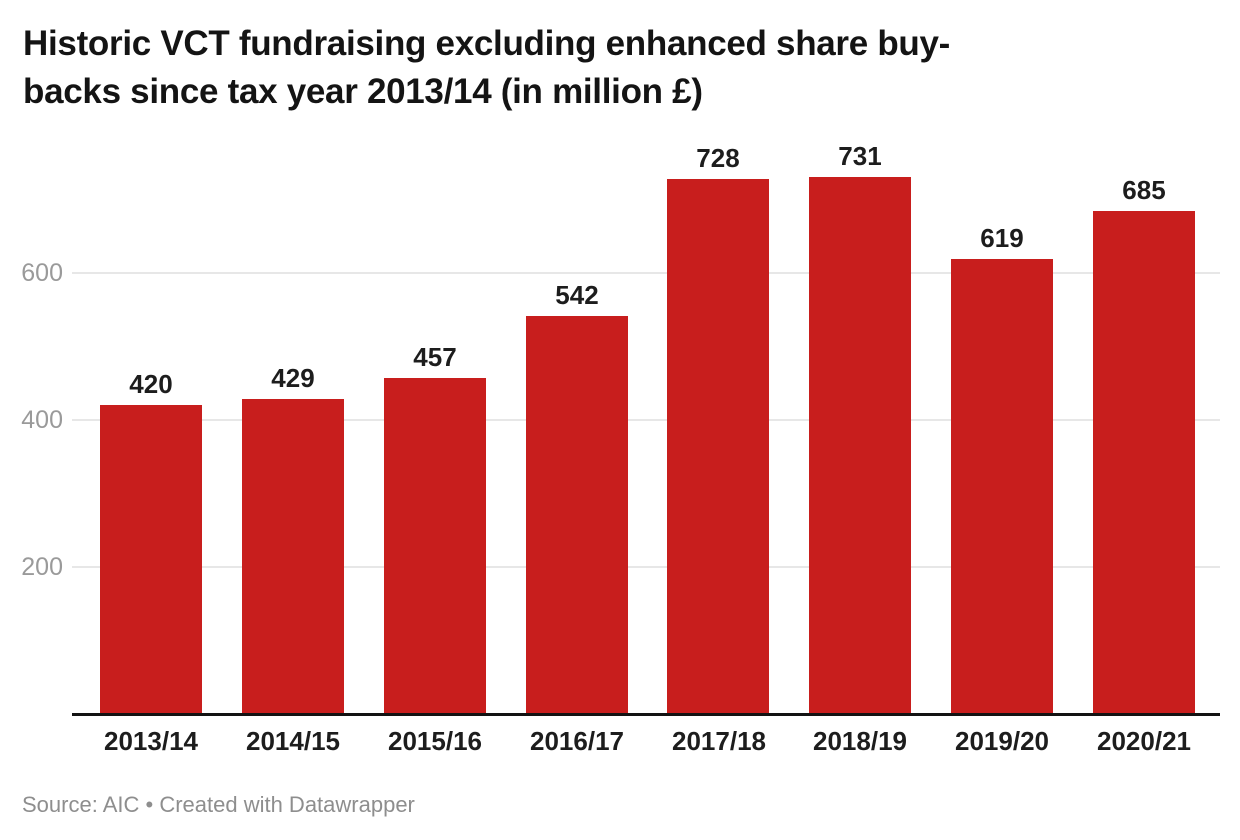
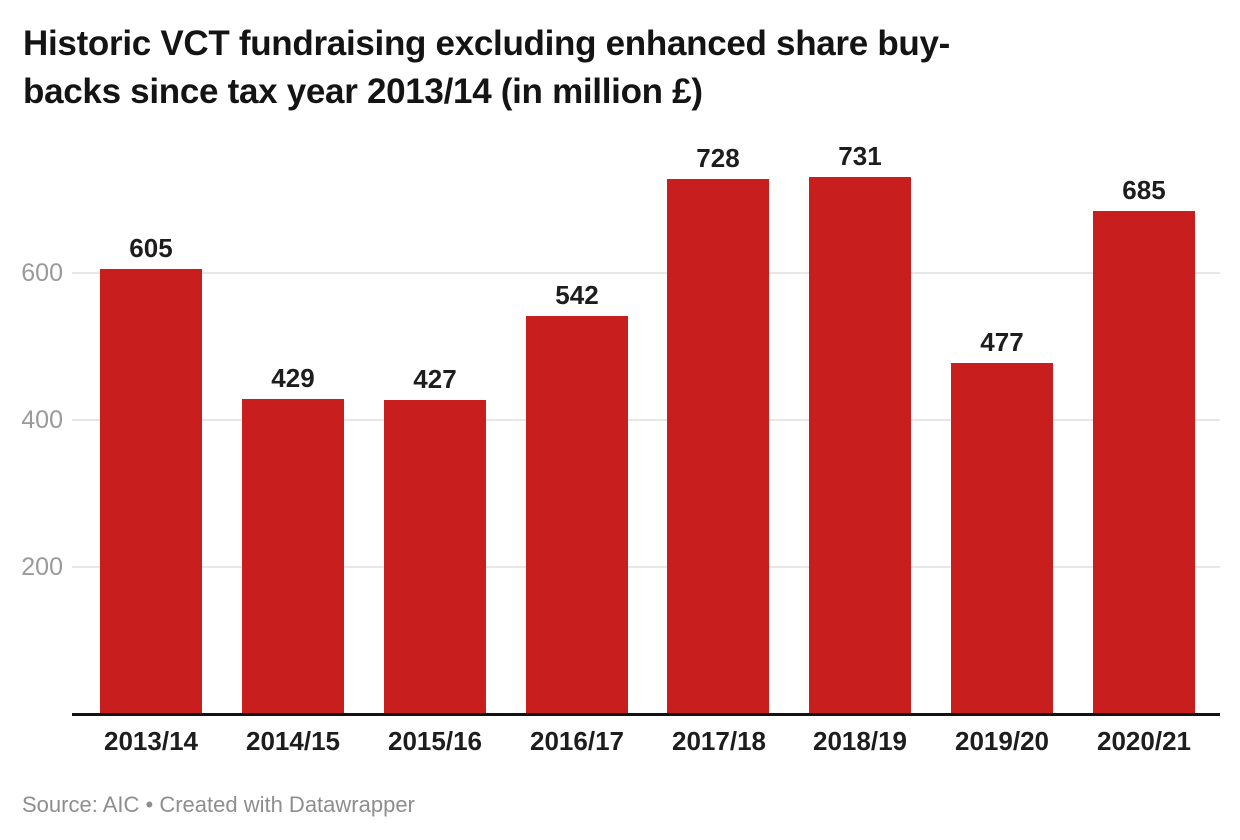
2013/14: 420 -> 605
2015/16: 457 -> 427
2019/20: 619 -> 477
